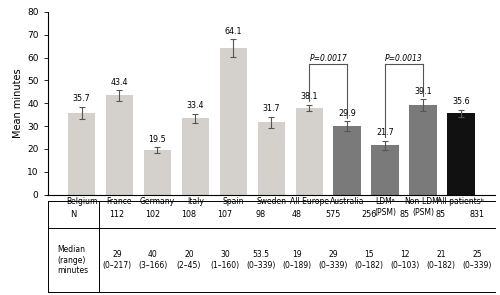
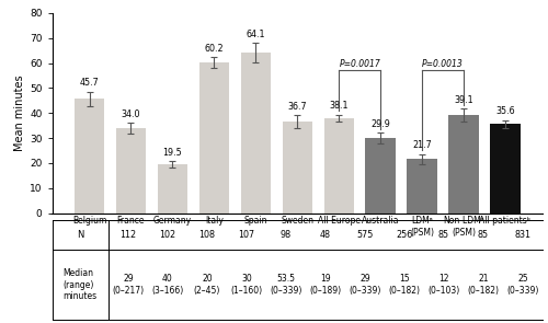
Belgium: 35.7 -> 45.7
France: 43.4 -> 34.0
Italy: 33.4 -> 60.2
Sweden: 31.7 -> 36.7
